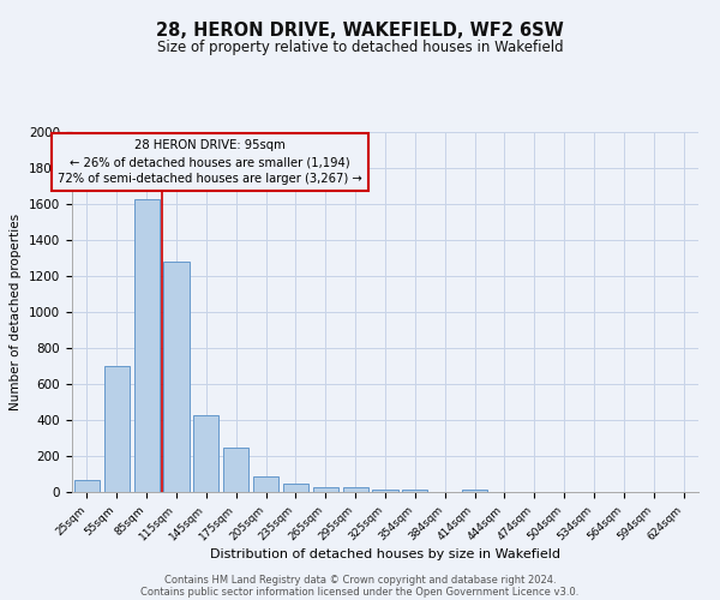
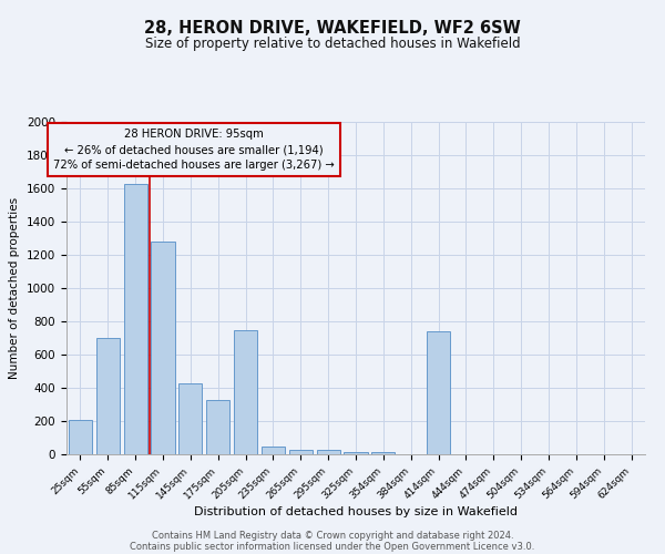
25sqm: 60 -> 210
175sqm: 250 -> 330
205sqm: 90 -> 750
414sqm: 20 -> 740
